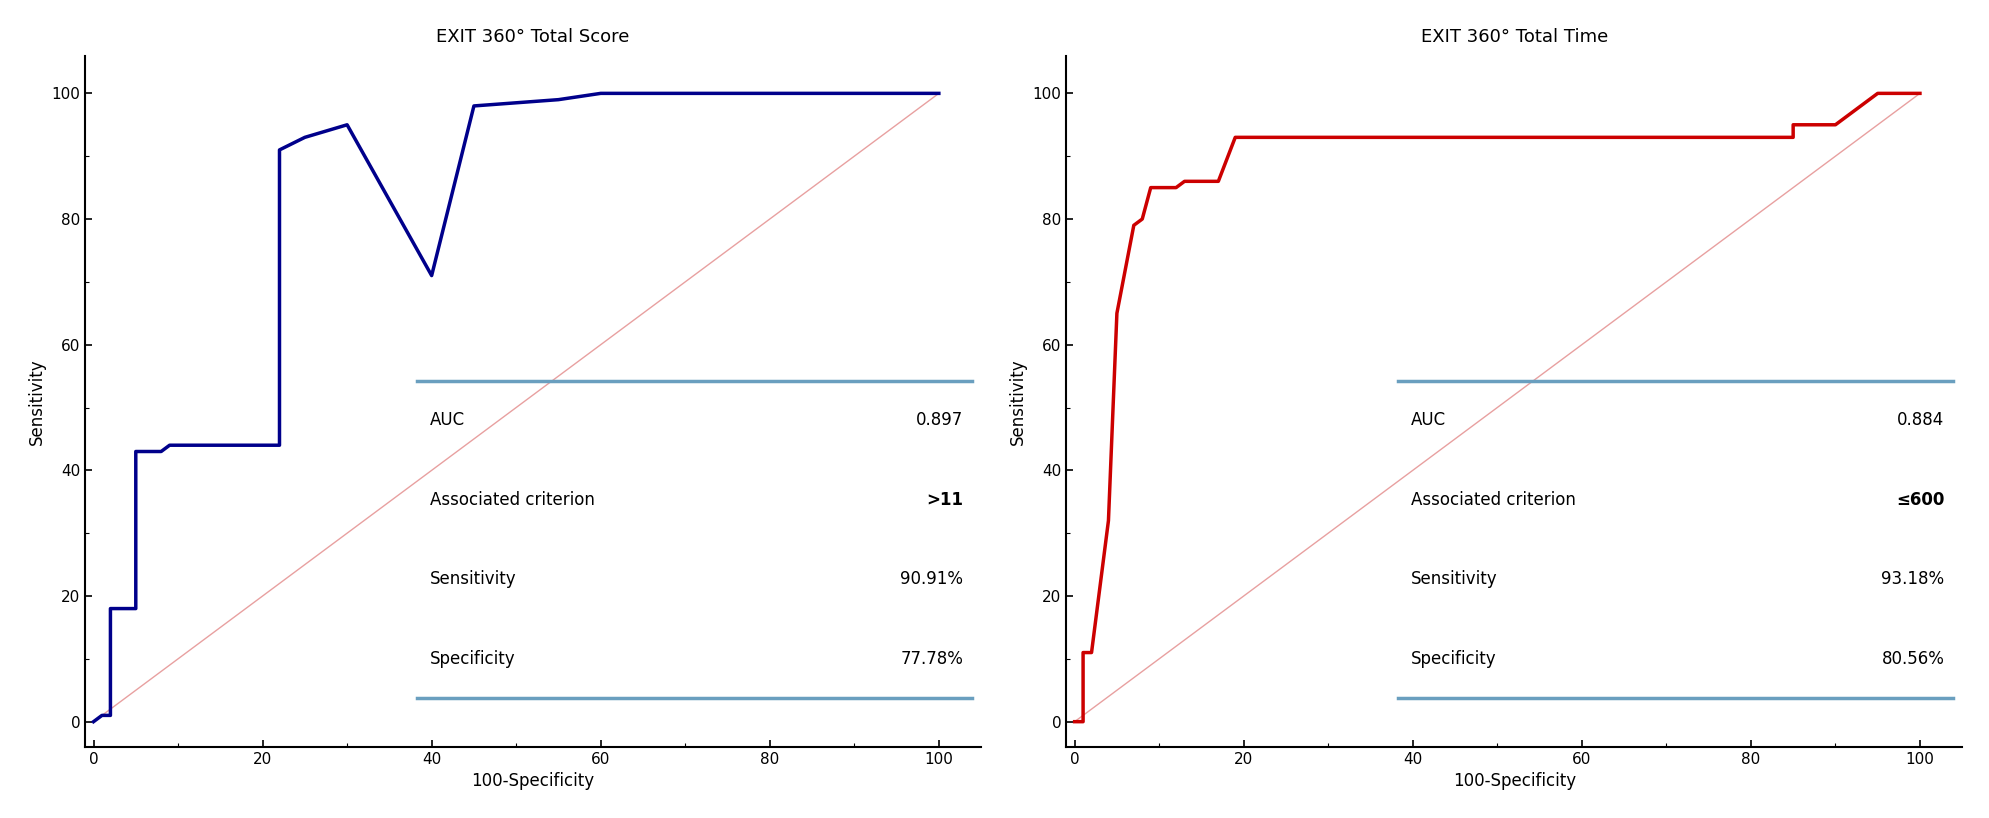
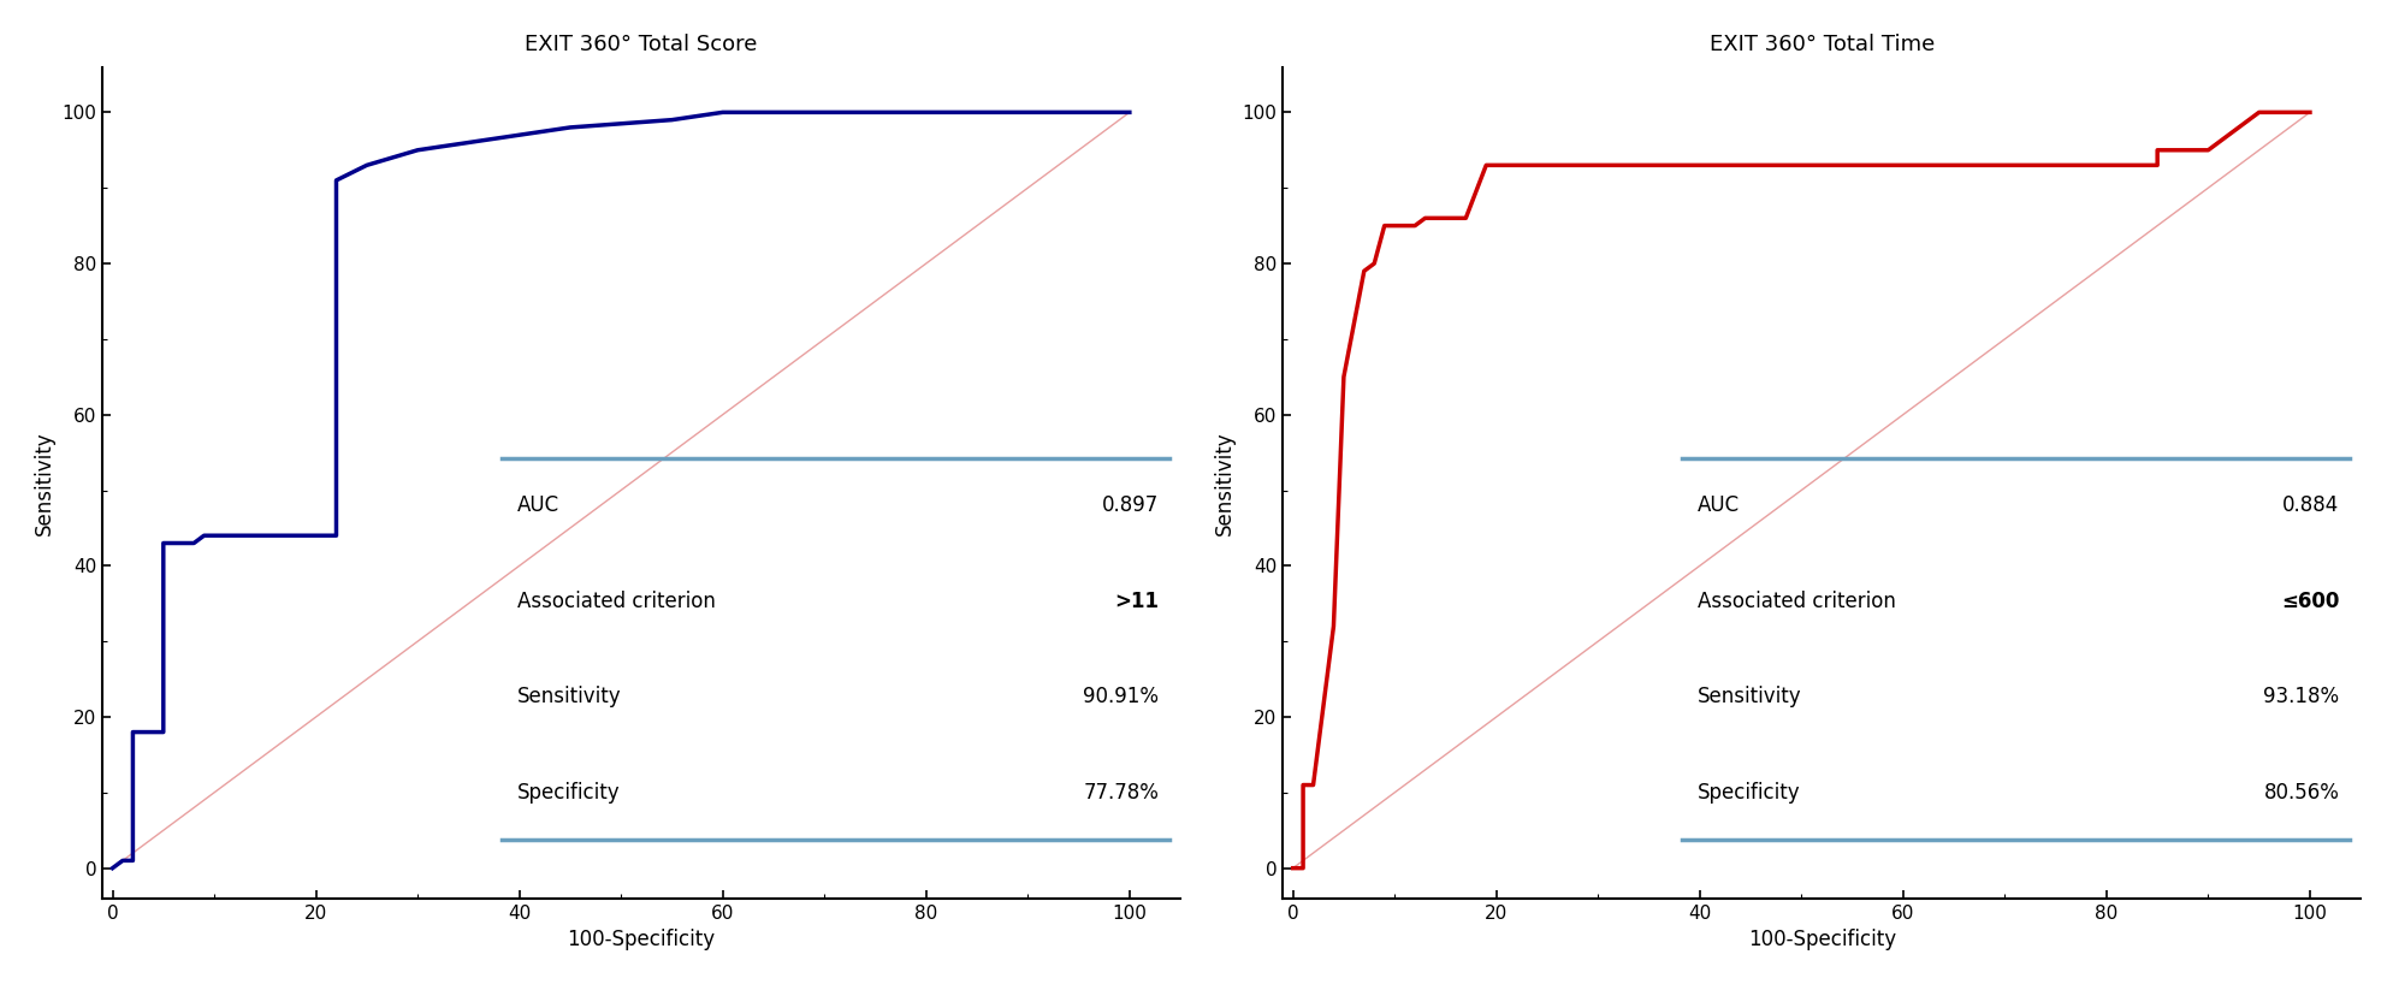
EXIT 360° Total Score/40: 71 -> 97
